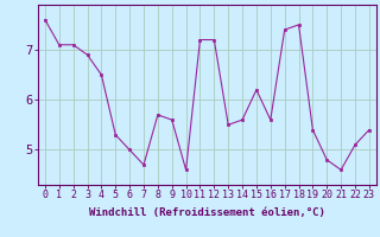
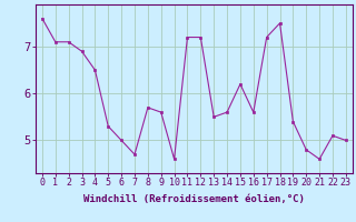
17: 7.4 -> 7.2
23: 5.4 -> 5.0
